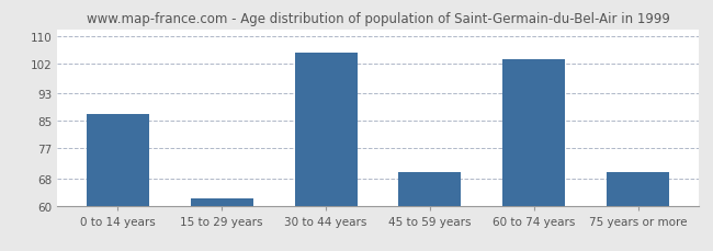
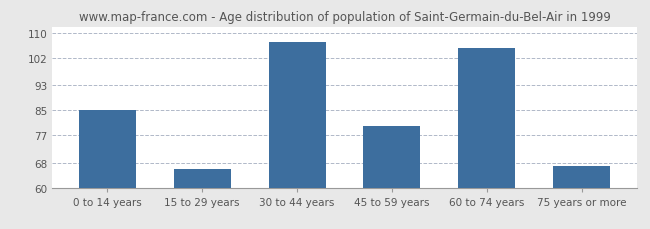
0 to 14 years: 87 -> 85
15 to 29 years: 62 -> 66
30 to 44 years: 105 -> 107
45 to 59 years: 70 -> 80
60 to 74 years: 103 -> 105
75 years or more: 70 -> 67
